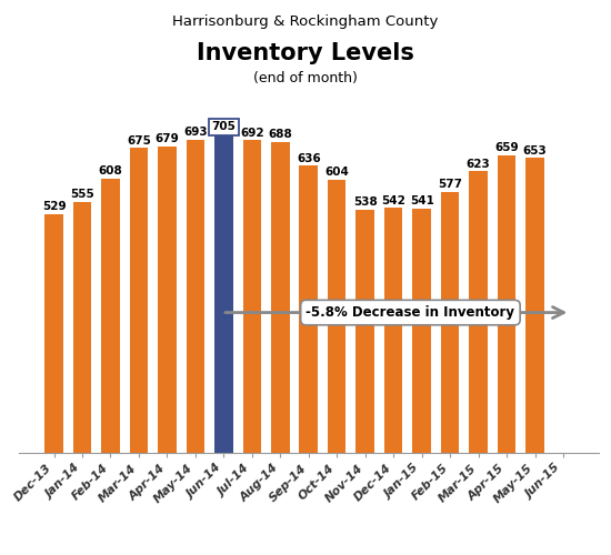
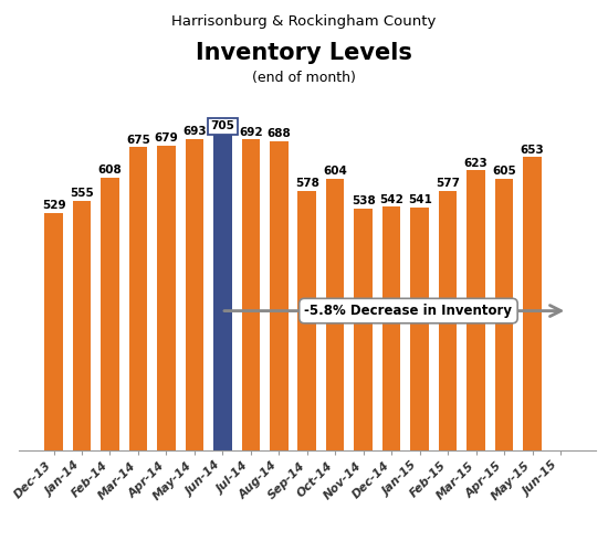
Sep-14: 636 -> 578
Apr-15: 659 -> 605
